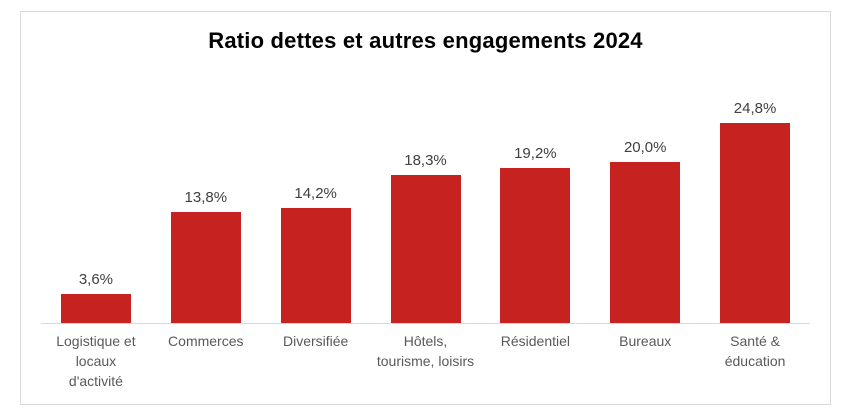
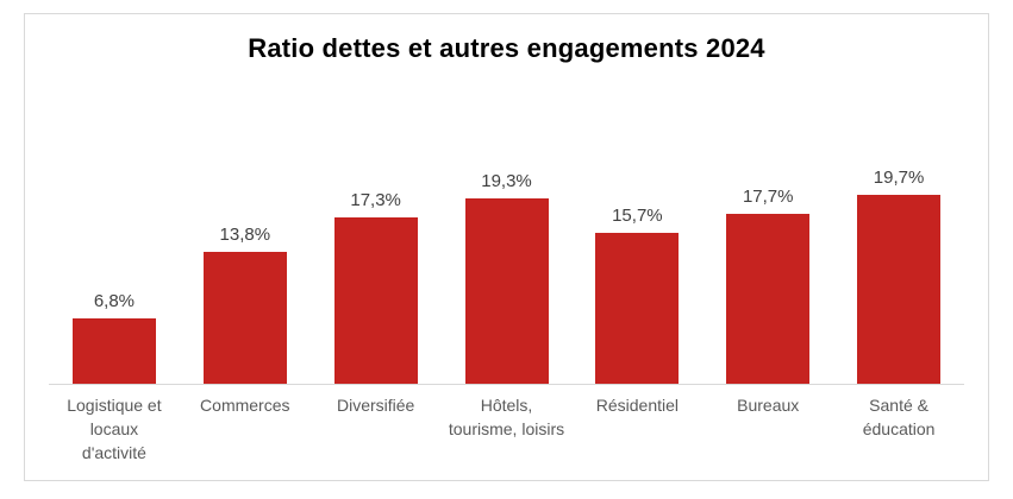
Logistique et locaux d'activité: 3,6% -> 6,8%
Diversifiée: 14,2% -> 17,3%
Hôtels, tourisme, loisirs: 18,3% -> 19,3%
Résidentiel: 19,2% -> 15,7%
Bureaux: 20,0% -> 17,7%
Santé & éducation: 24,8% -> 19,7%
